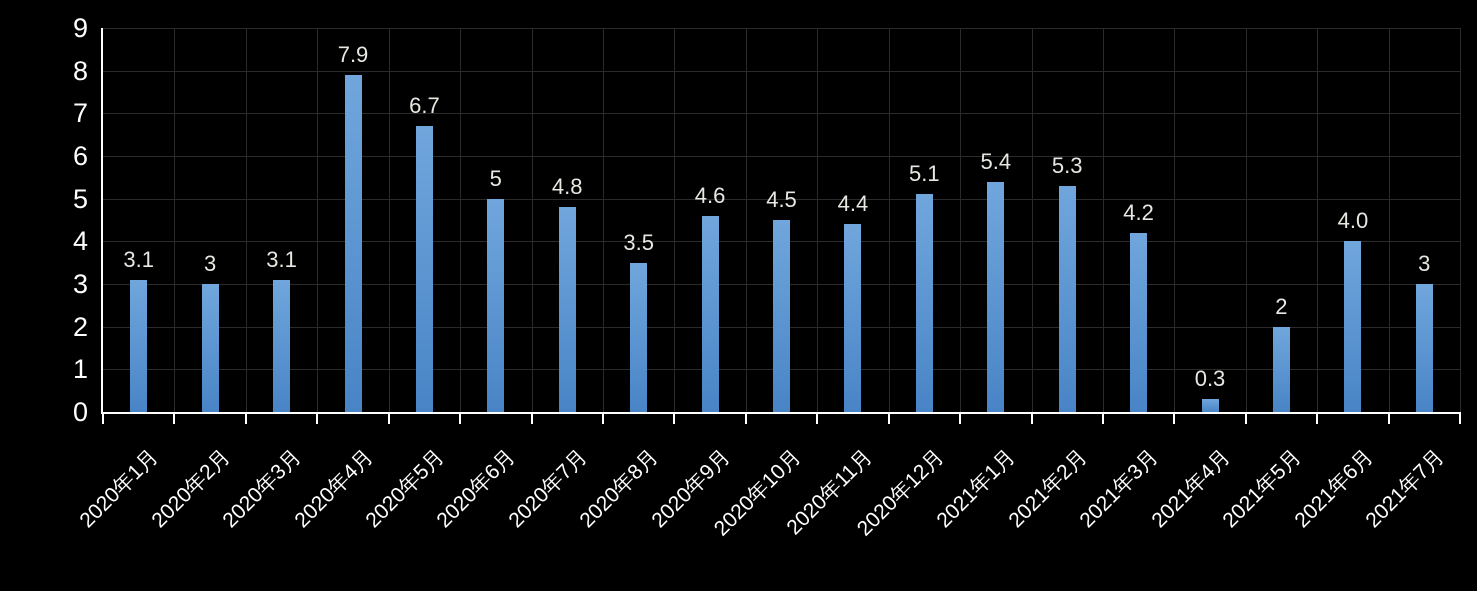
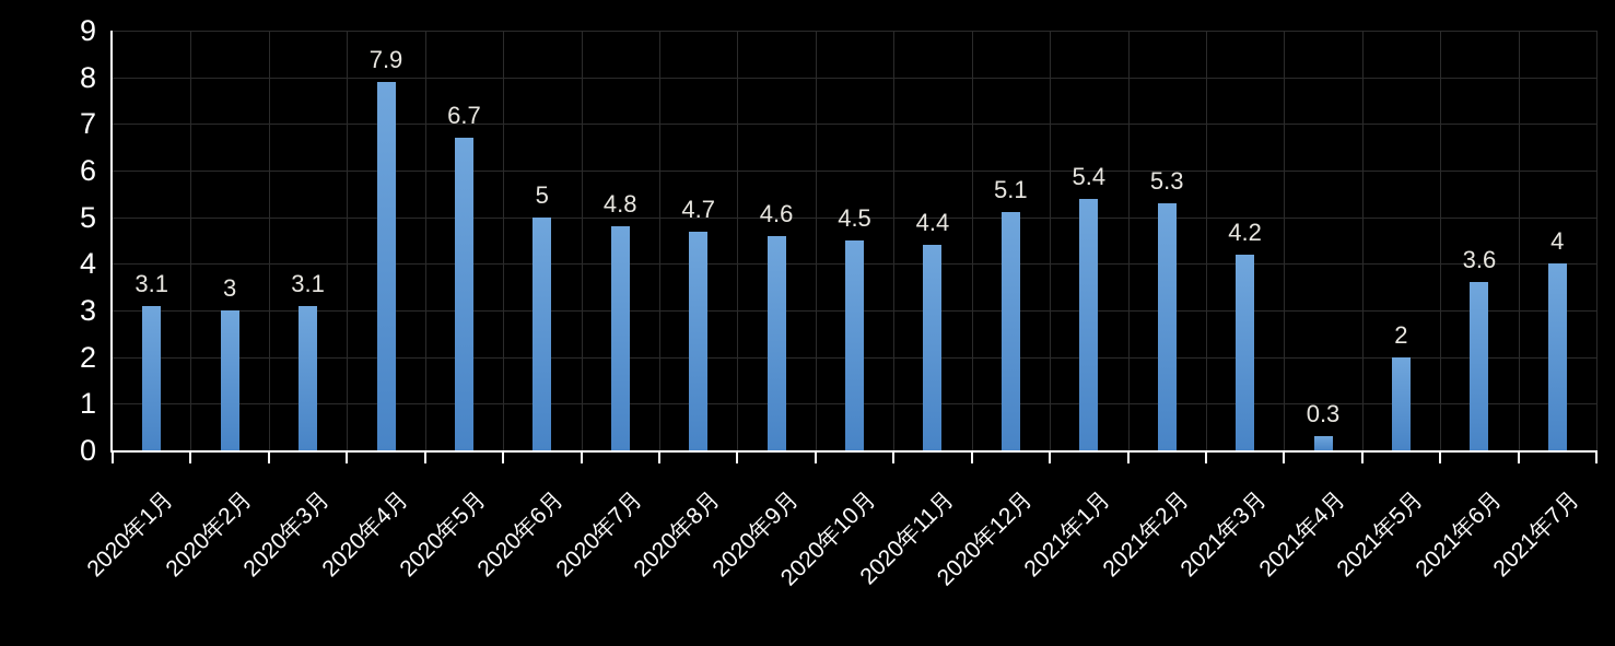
2020年8月: 3.5 -> 4.7
2021年6月: 4.0 -> 3.6
2021年7月: 3 -> 4
